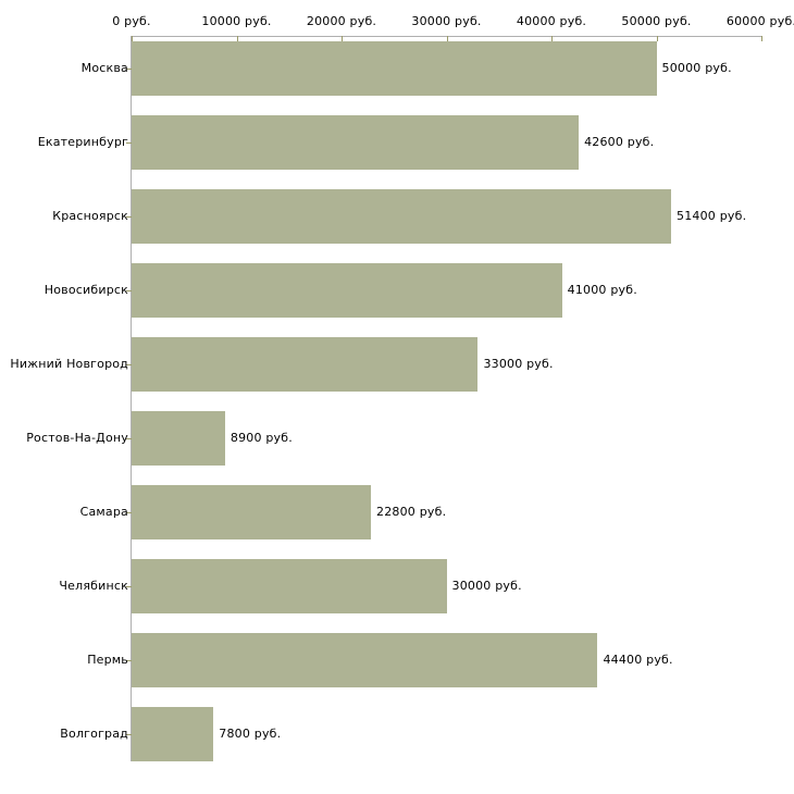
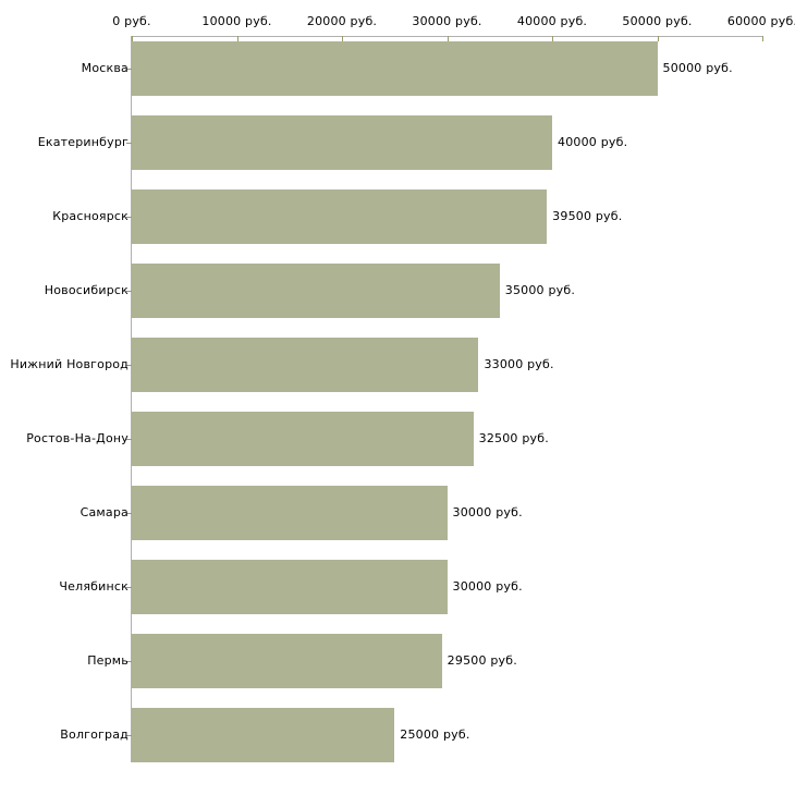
Екатеринбург: 42600 -> 40000
Красноярск: 51400 -> 39500
Новосибирск: 41000 -> 35000
Ростов-На-Дону: 8900 -> 32500
Самара: 22800 -> 30000
Пермь: 44400 -> 29500
Волгоград: 7800 -> 25000
